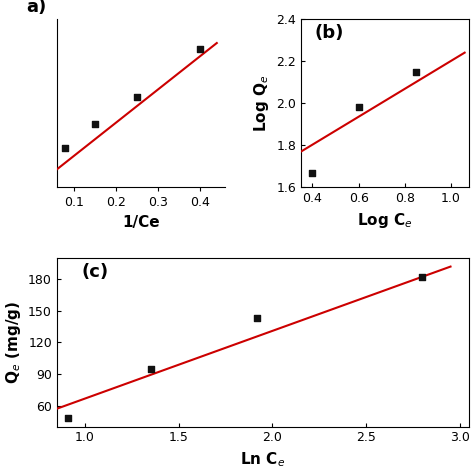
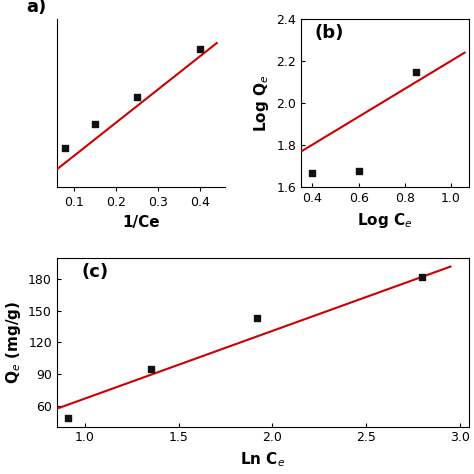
0.6: 1.98 -> 1.68
